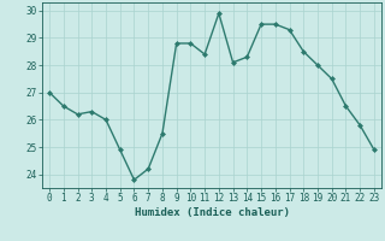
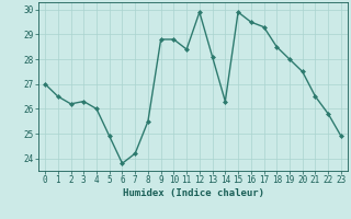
14: 28.3 -> 26.3
15: 29.5 -> 29.9
